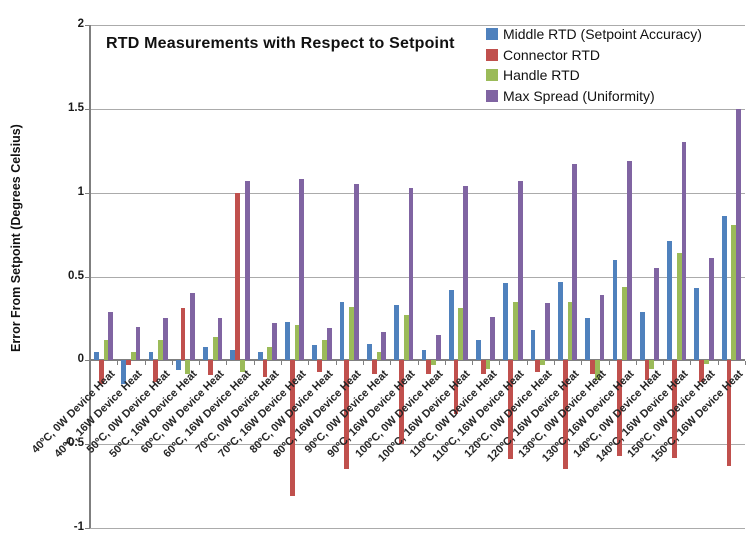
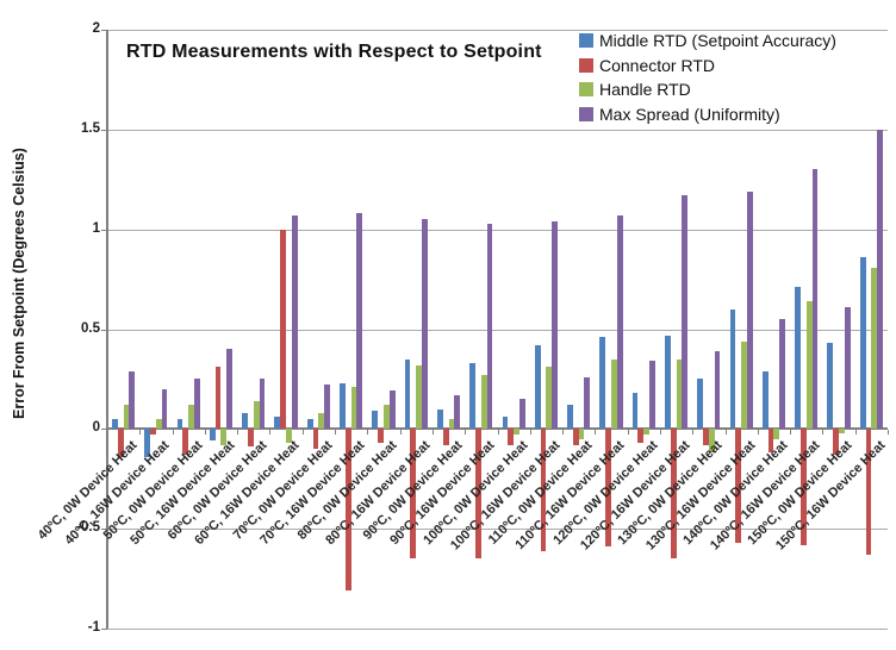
Connector RTD/90ºC, 16W Device Heat: -0.50 -> -0.65
Connector RTD/100ºC, 16W Device Heat: -0.32 -> -0.61
